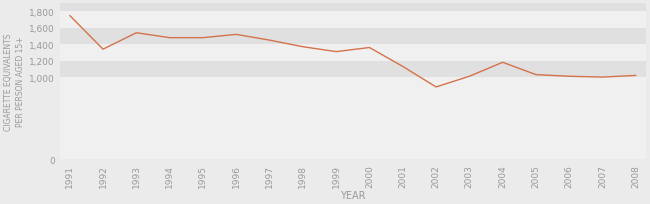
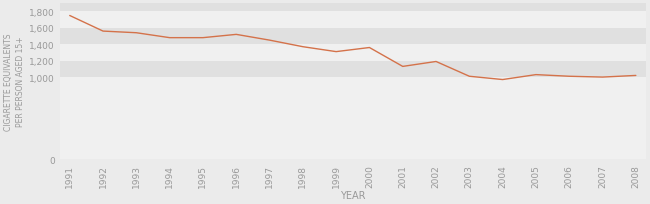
1992: 1,340 -> 1,560
2002: 880 -> 1,190
2004: 1,180 -> 970
